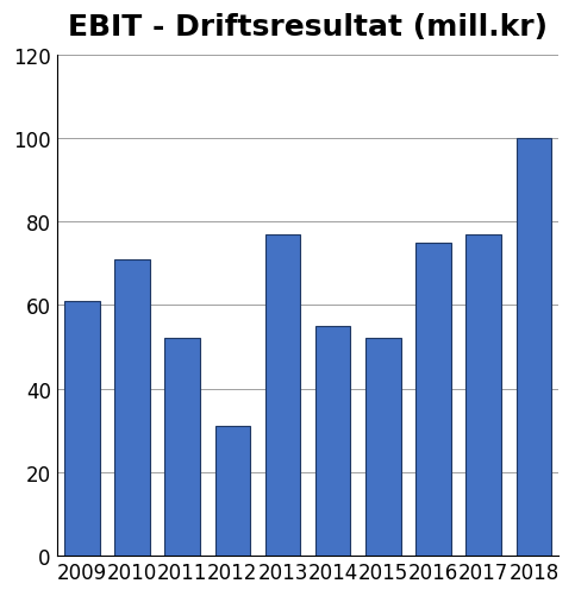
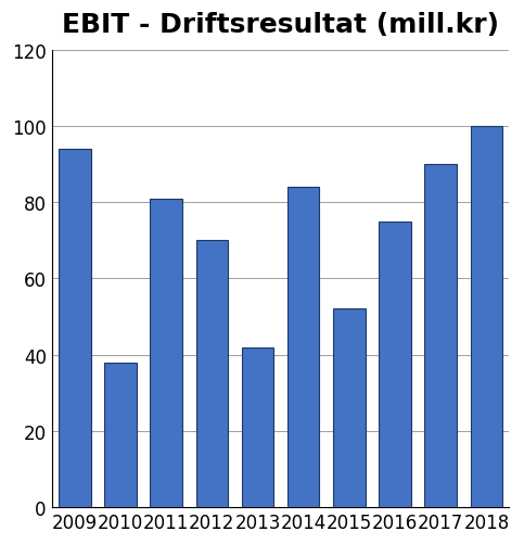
2009: 61 -> 94
2010: 71 -> 38
2011: 52 -> 81
2012: 31 -> 70
2013: 77 -> 42
2014: 55 -> 84
2017: 77 -> 90
